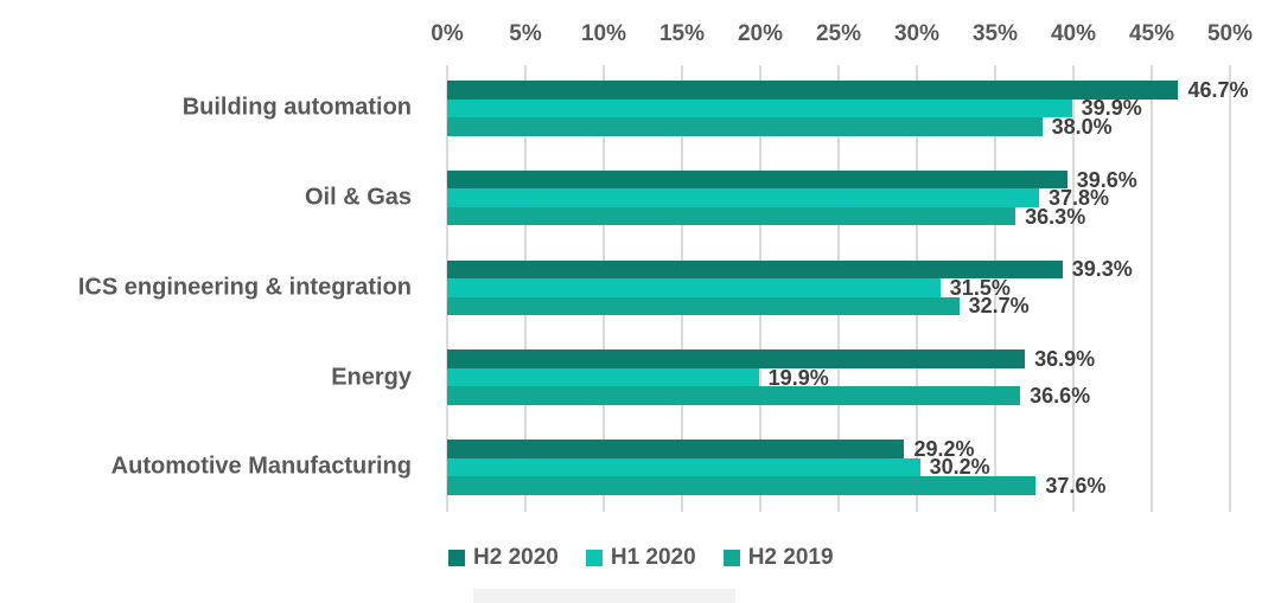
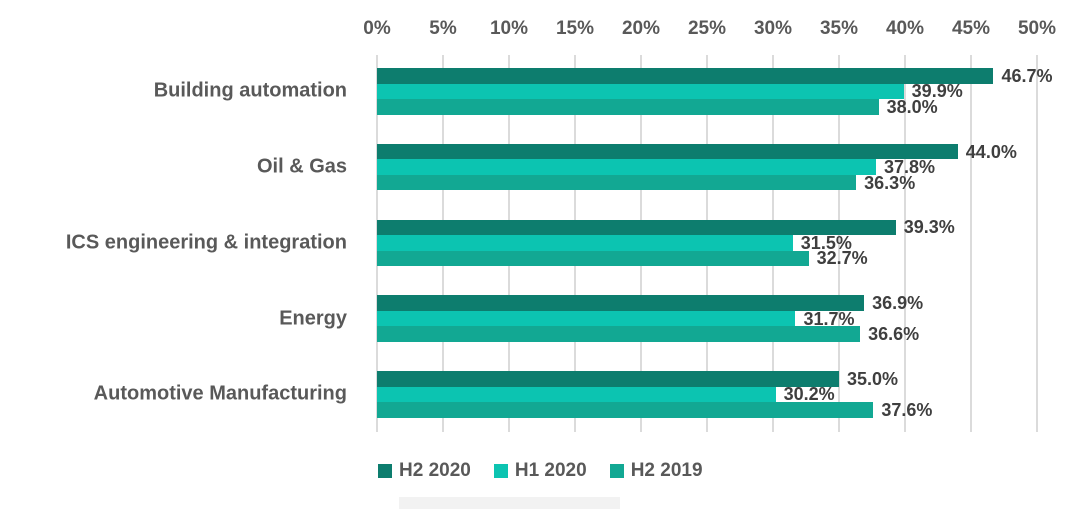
H2 2020/Oil & Gas: 39.6% -> 44.0%
H1 2020/Energy: 19.9% -> 31.7%
H2 2020/Automotive Manufacturing: 29.2% -> 35.0%
